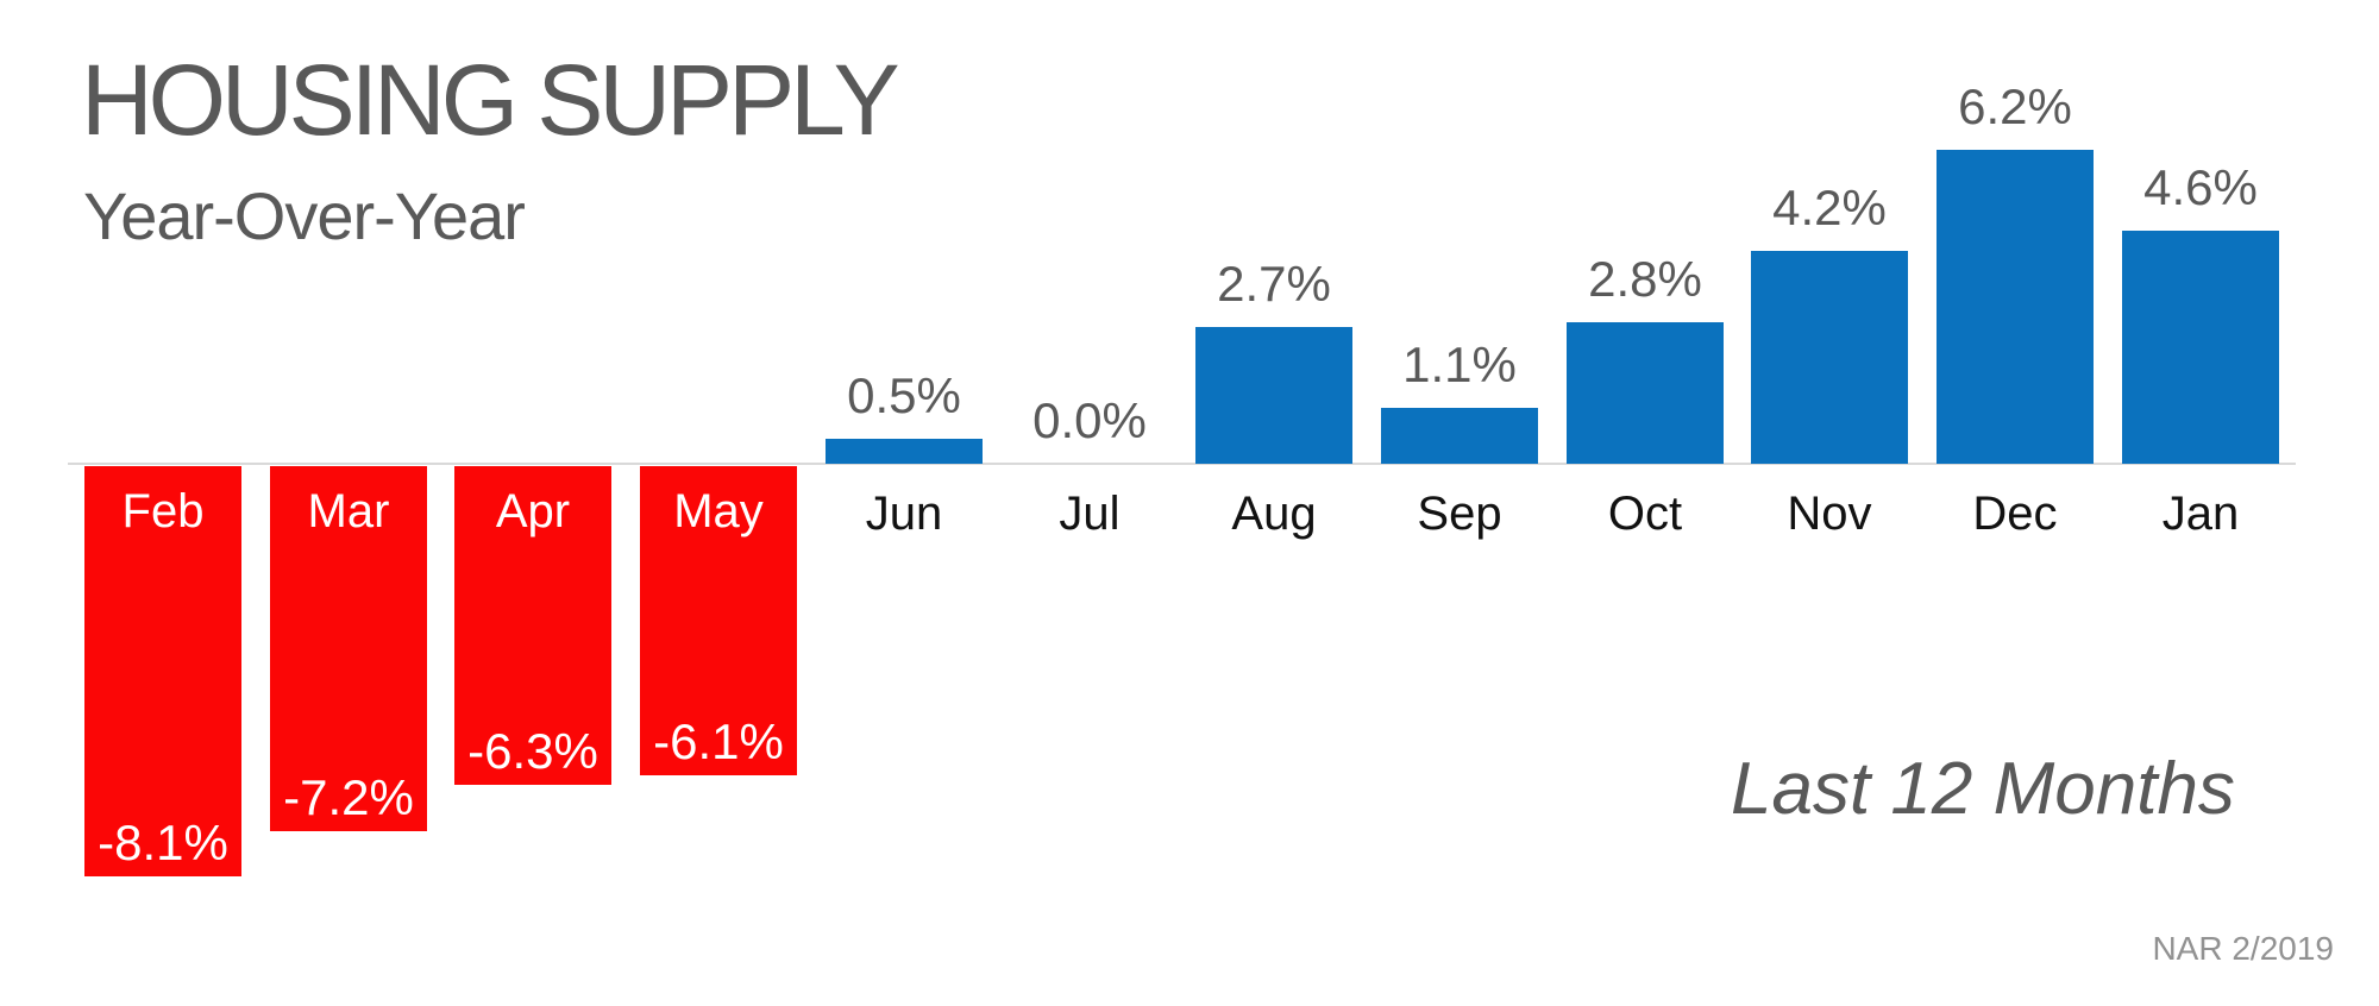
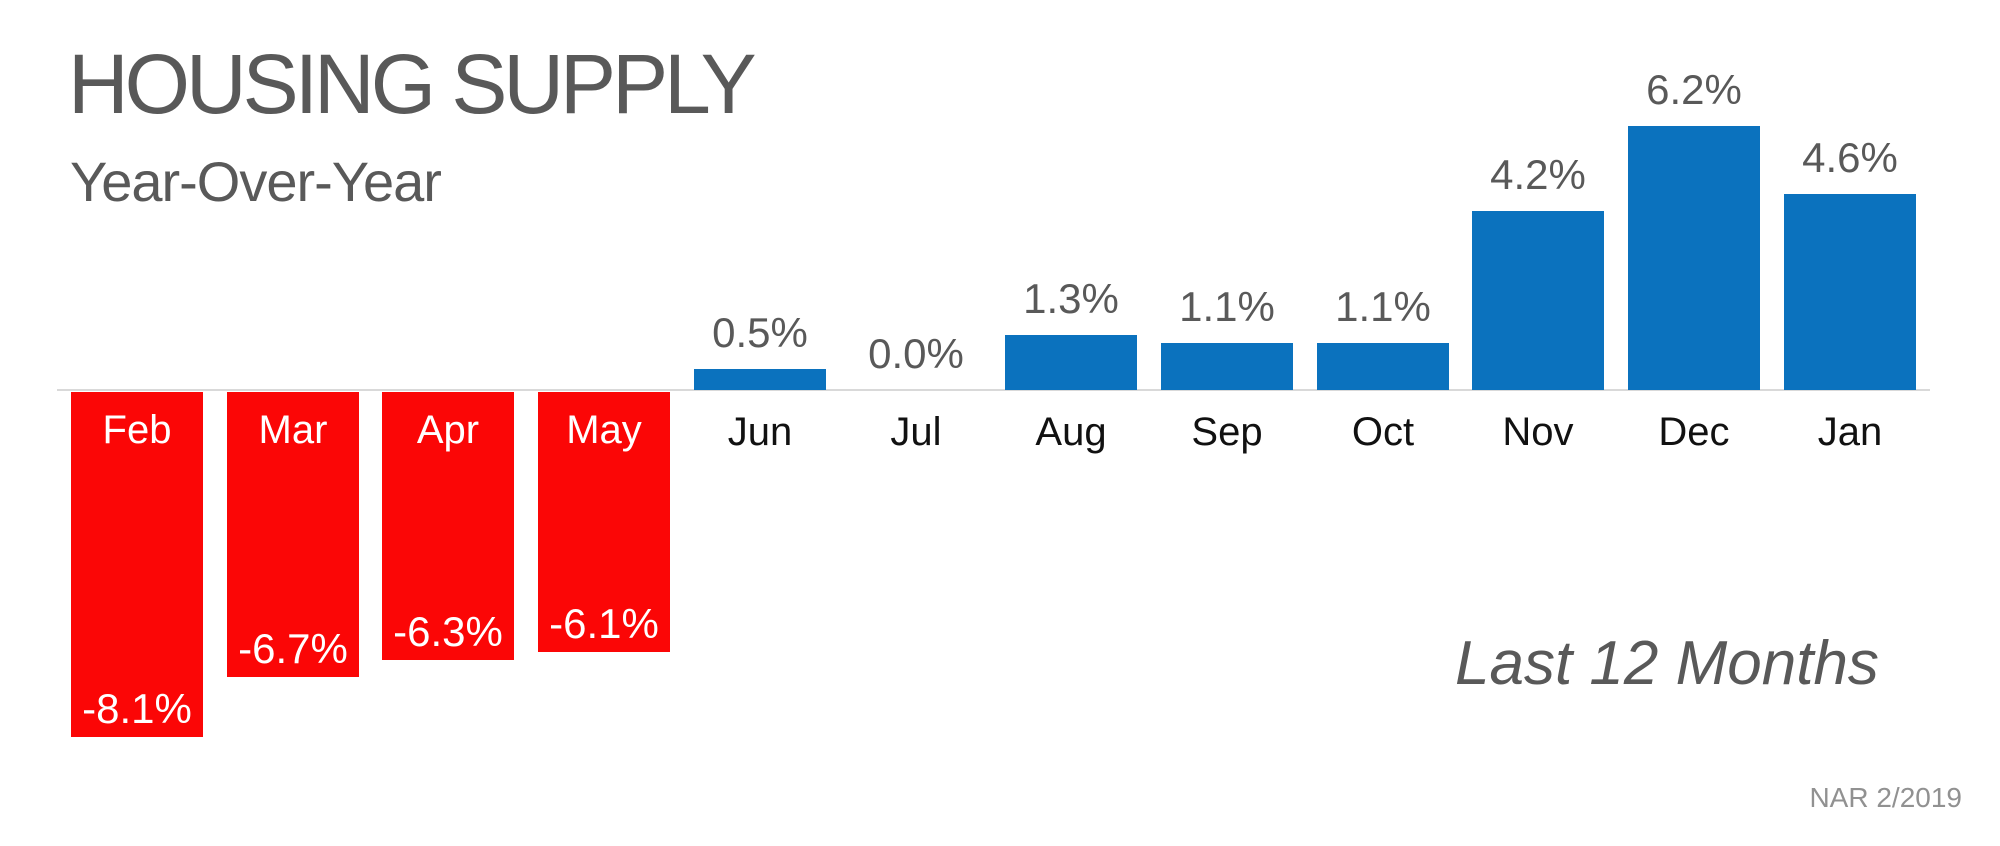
Mar: -7.2% -> -6.7%
Aug: 2.7% -> 1.3%
Oct: 2.8% -> 1.1%
